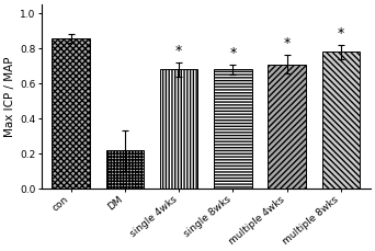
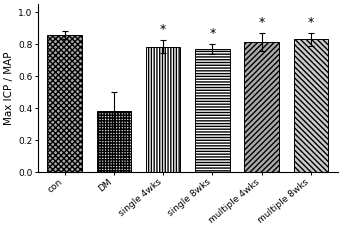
DM: 0.22 -> 0.39
single 4wks: 0.68 -> 0.79
single 8wks: 0.68 -> 0.77
multiple 4wks: 0.71 -> 0.81
multiple 8wks: 0.78 -> 0.83
